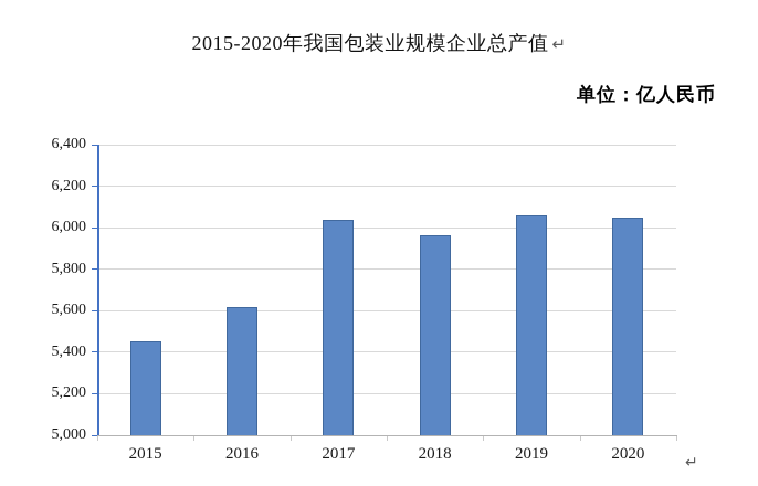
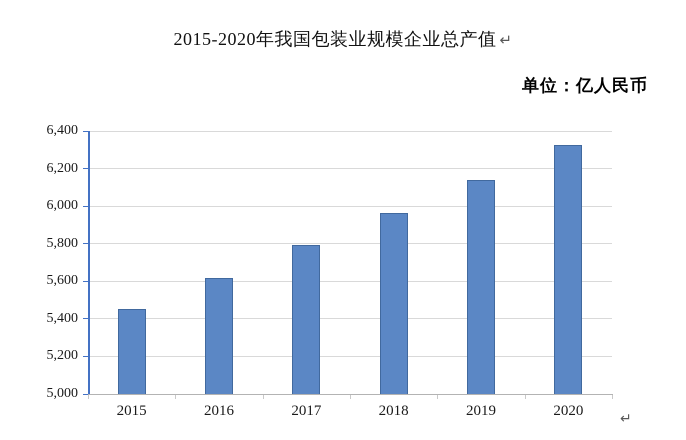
2017: 6040 -> 5800
2019: 6060 -> 6140
2020: 6050 -> 6320
